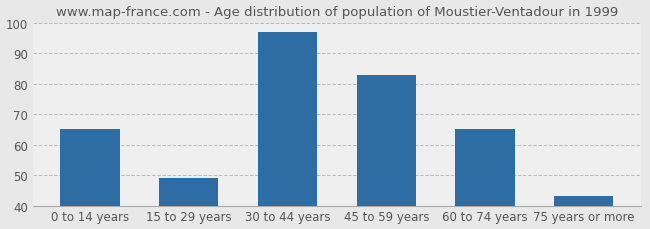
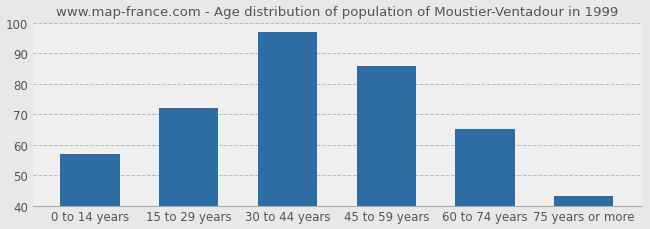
0 to 14 years: 65 -> 57
15 to 29 years: 49 -> 72
45 to 59 years: 83 -> 86
